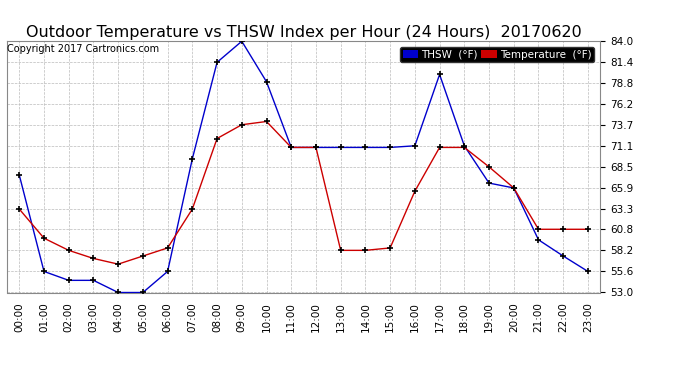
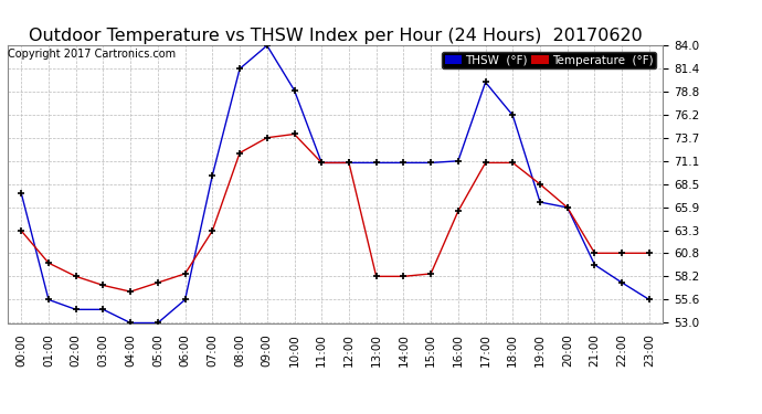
THSW (°F)/18:00: 71.1 -> 76.2
